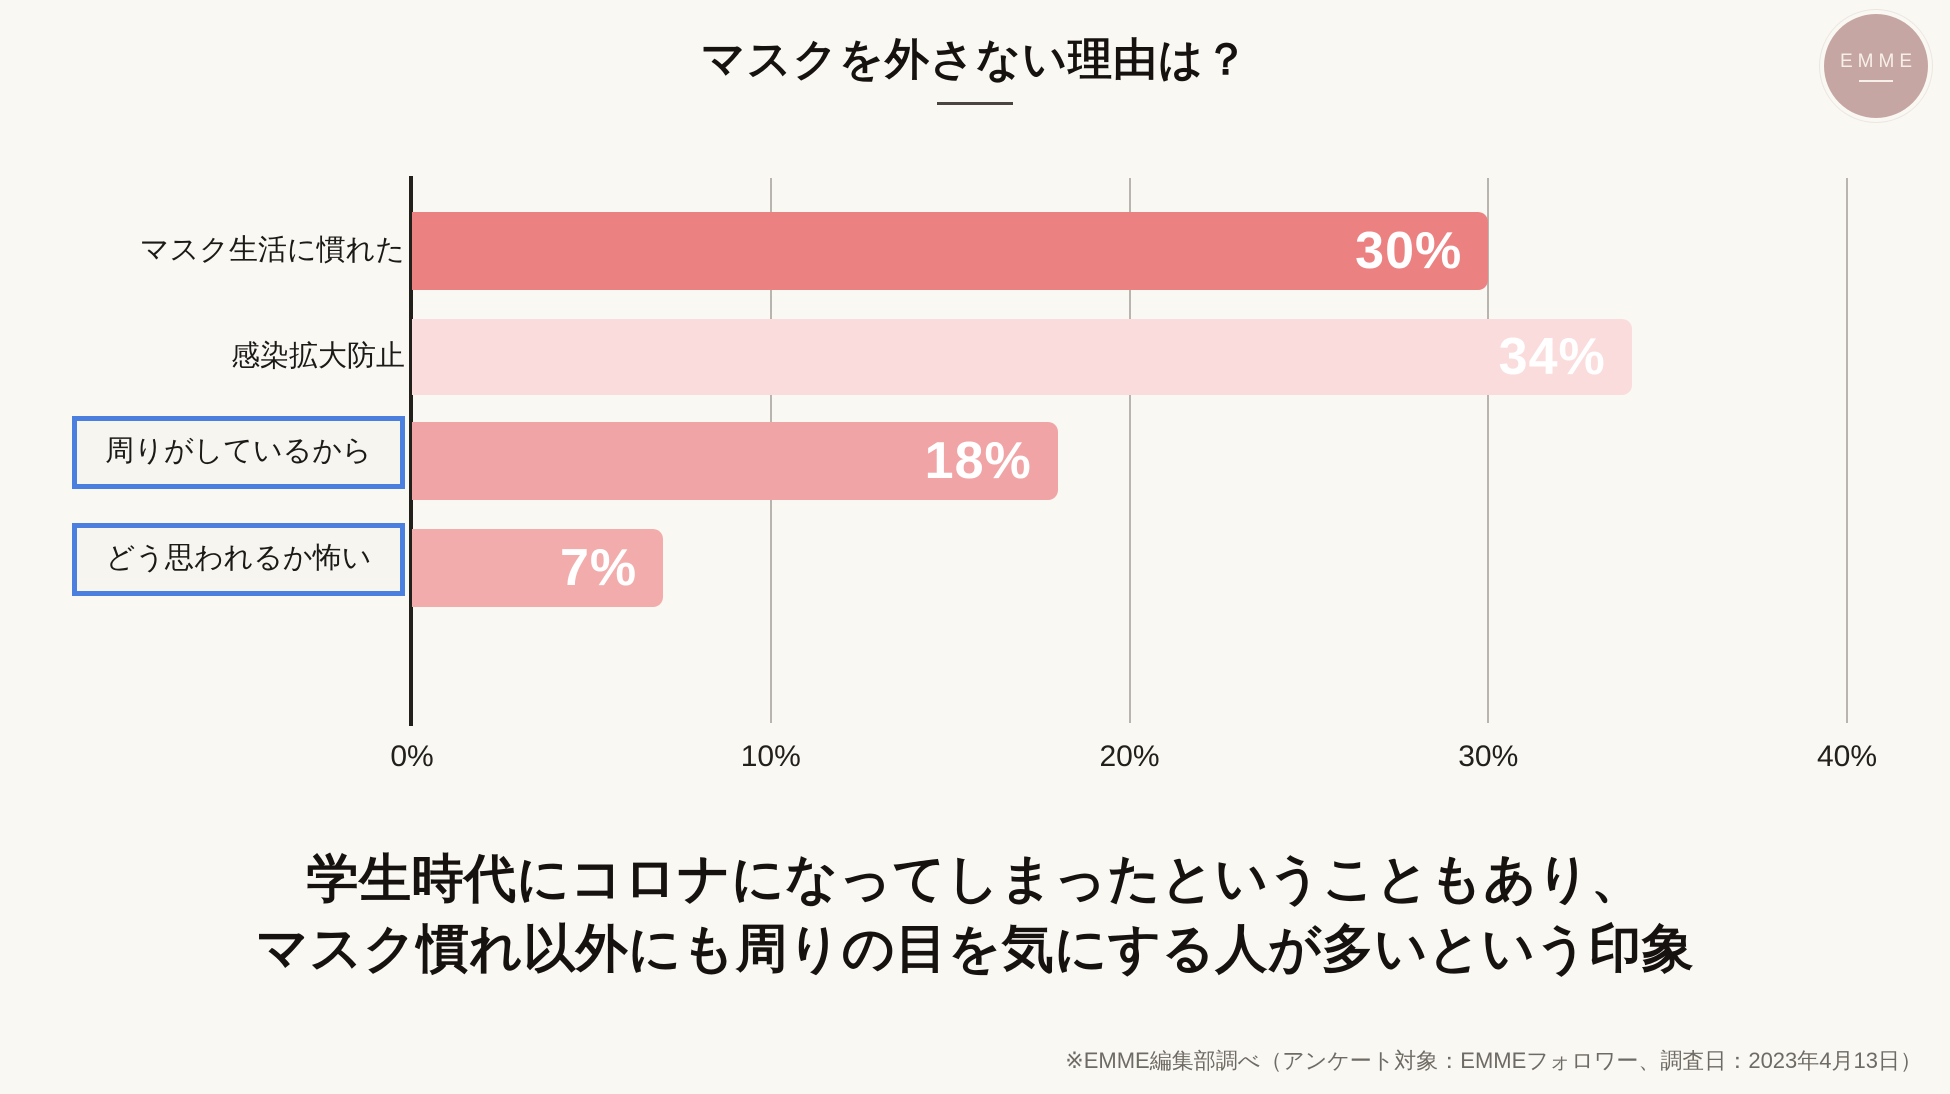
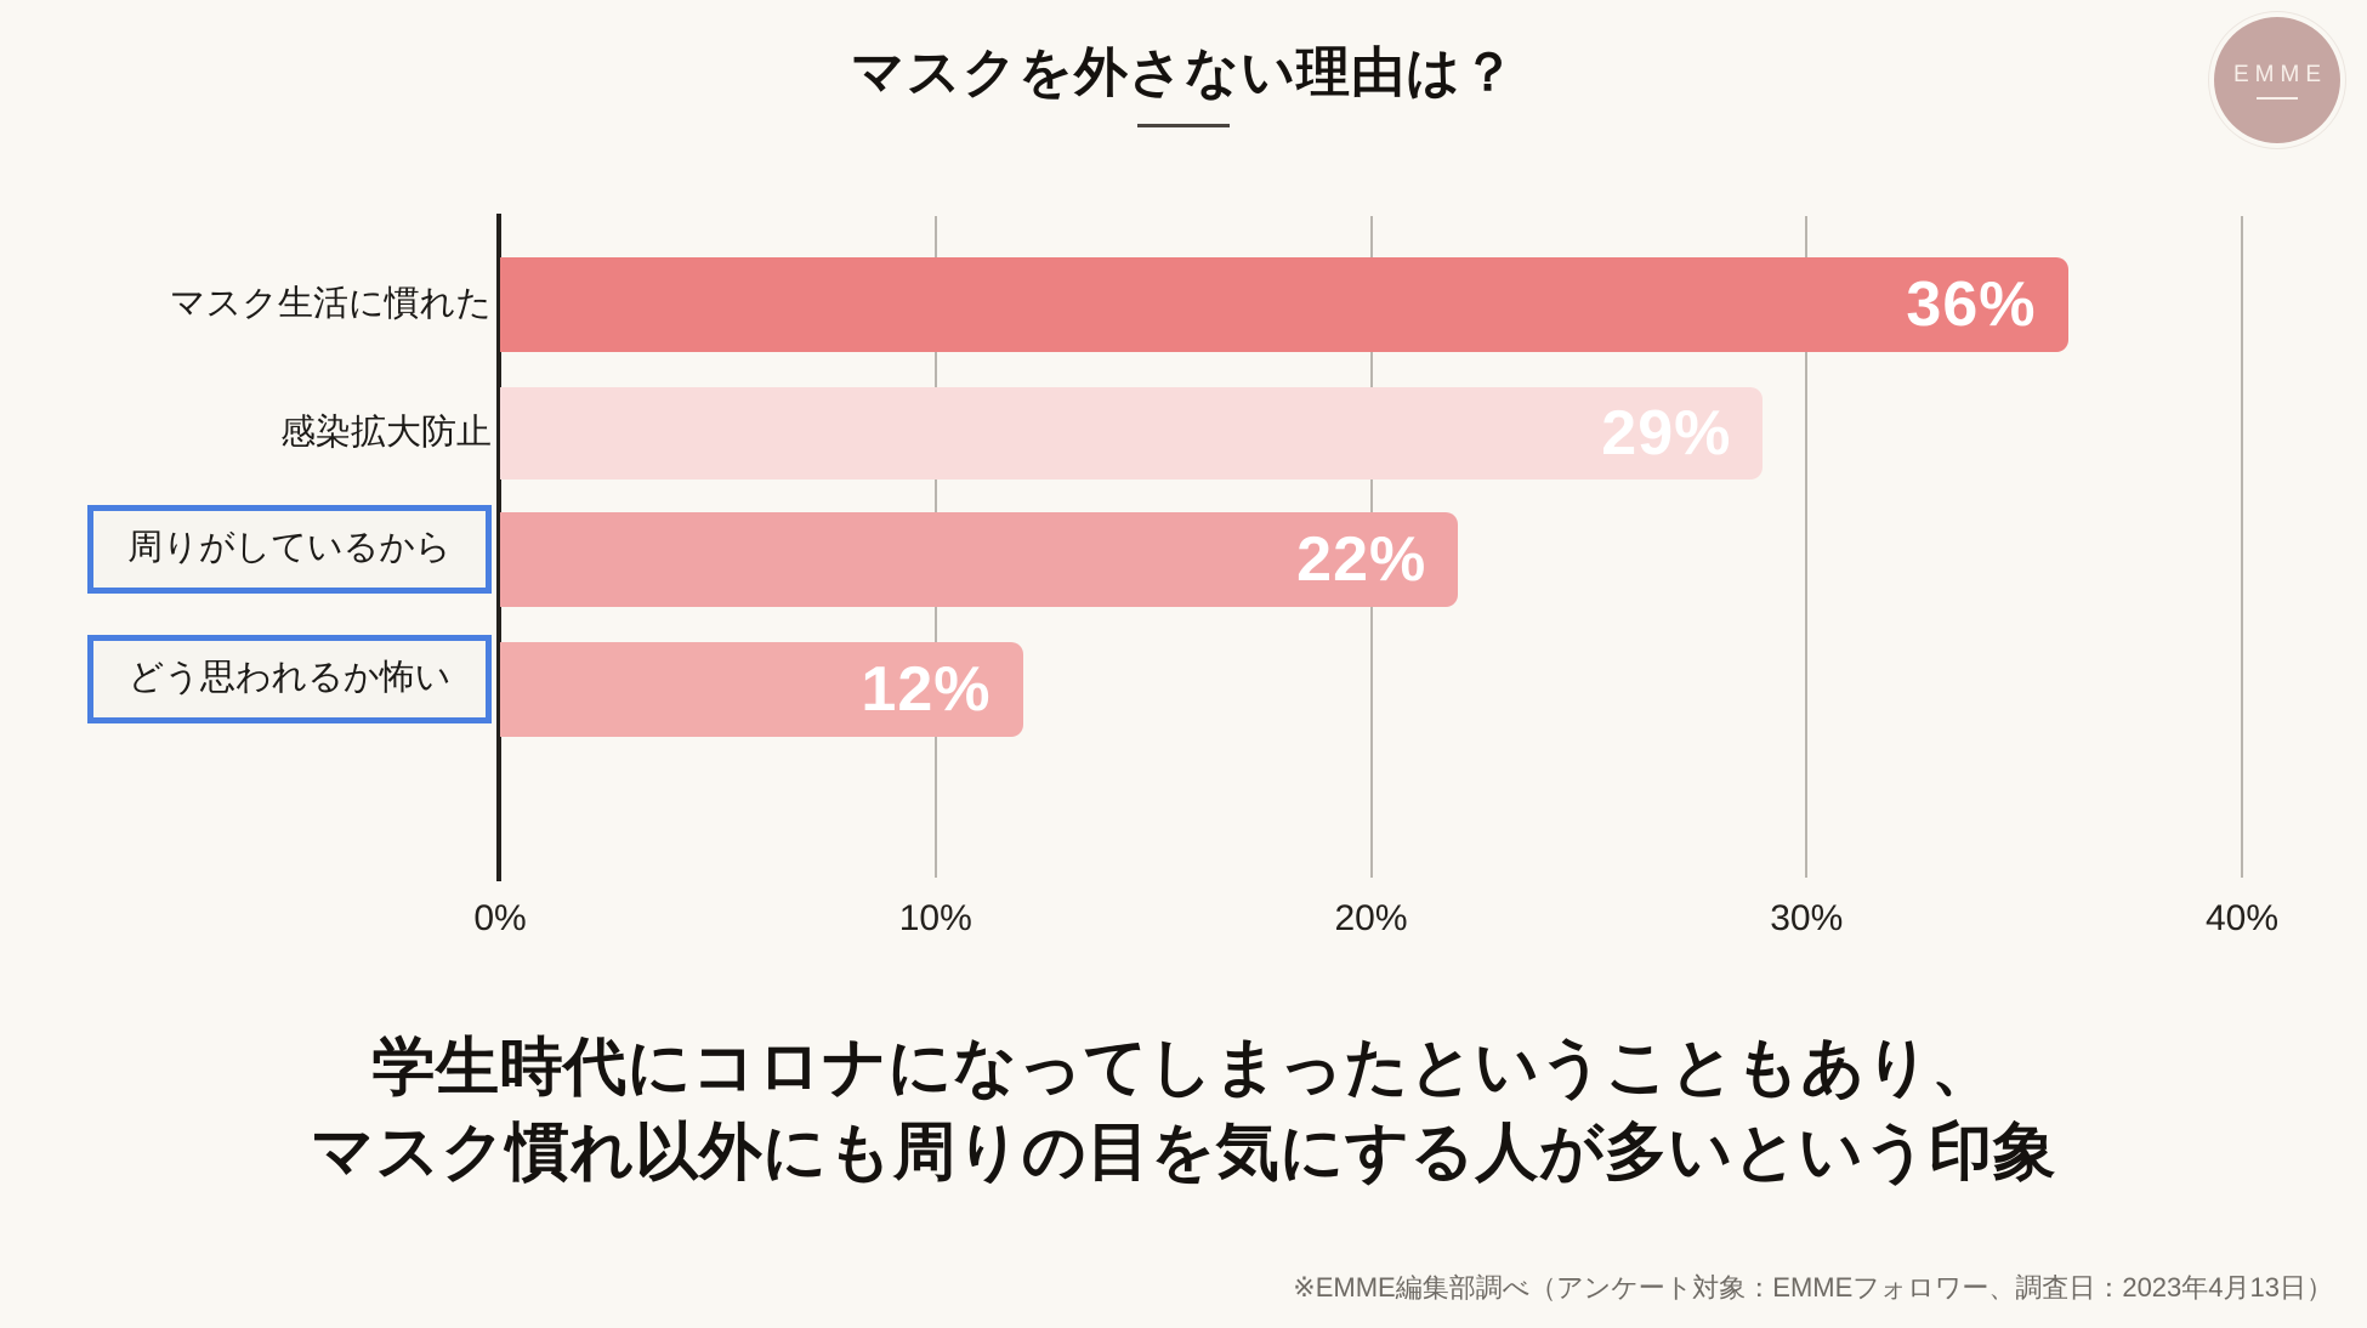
マスク生活に慣れた: 30% -> 36%
感染拡大防止: 34% -> 29%
周りがしているから: 18% -> 22%
どう思われるか怖い: 7% -> 12%
